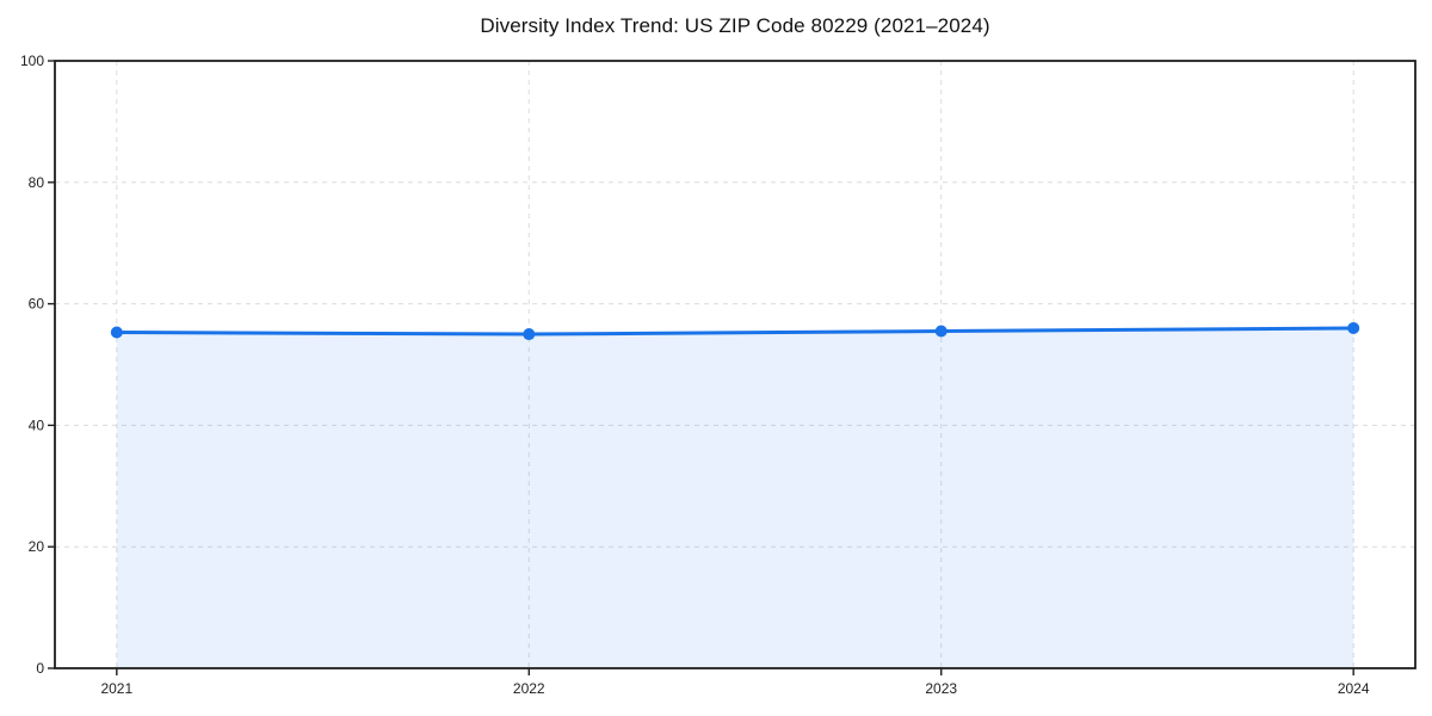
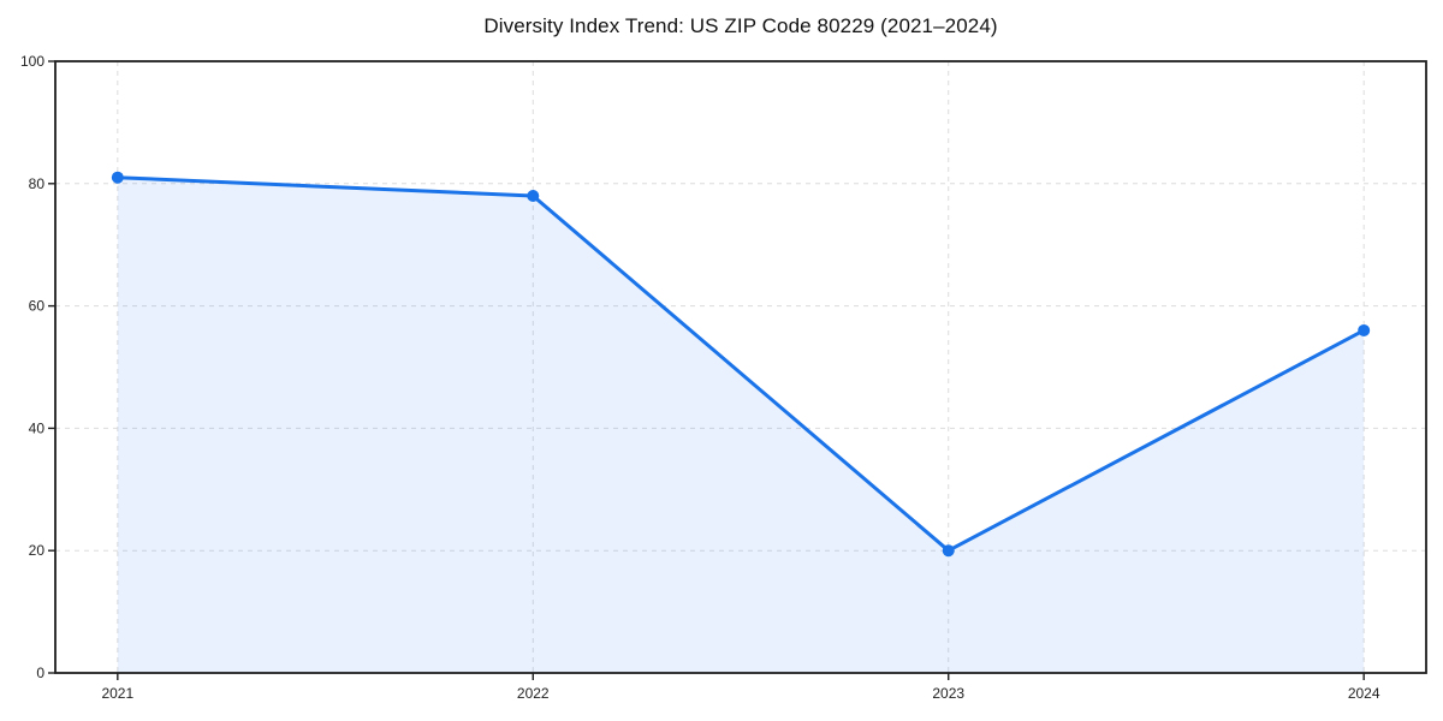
2021: 55 -> 81
2022: 55 -> 78
2023: 56 -> 20
